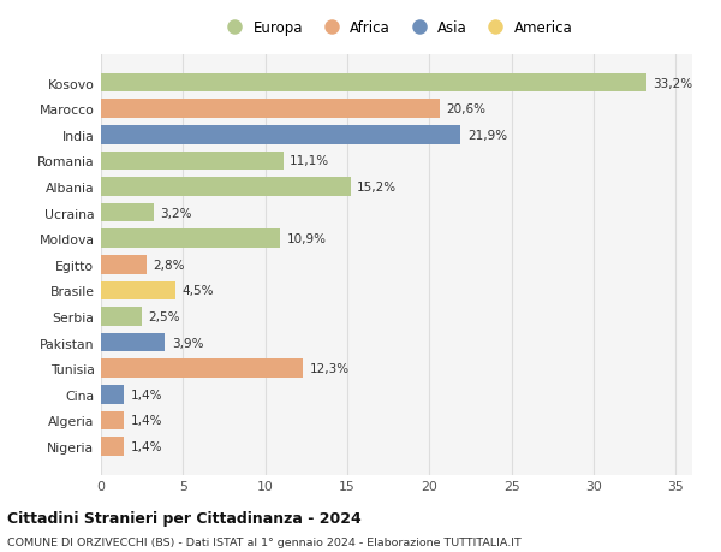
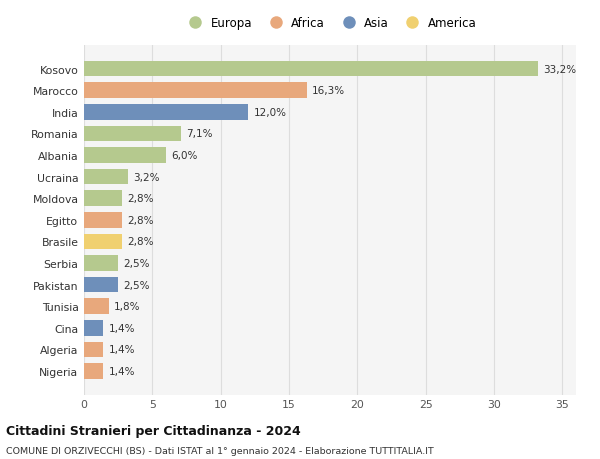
Marocco: 20,6% -> 16,3%
India: 21,9% -> 12,0%
Romania: 11,1% -> 7,1%
Albania: 15,2% -> 6,0%
Moldova: 10,9% -> 2,8%
Brasile: 4,5% -> 2,8%
Pakistan: 3,9% -> 2,5%
Tunisia: 12,3% -> 1,8%
